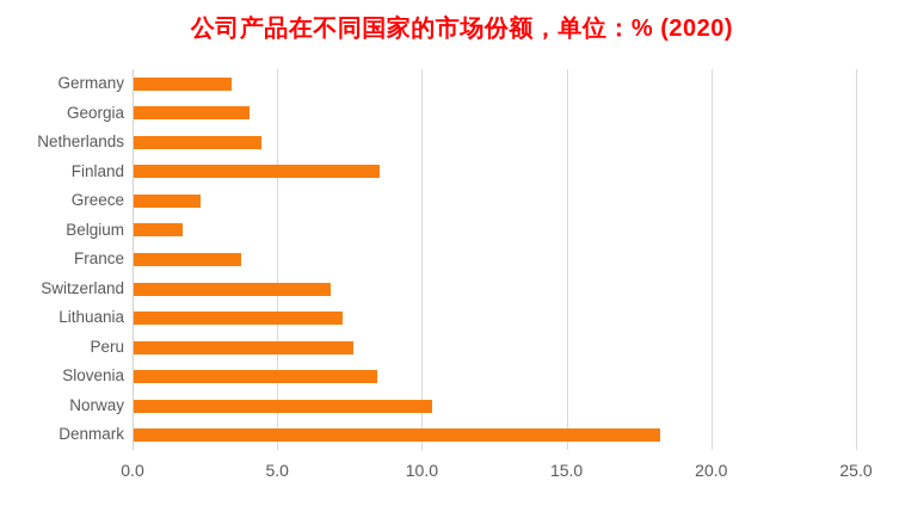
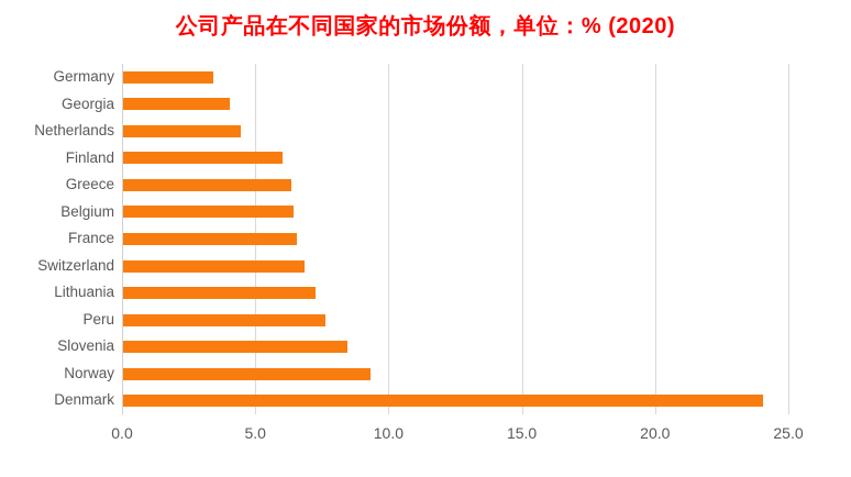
Finland: 8.5 -> 6.0
Greece: 2.3 -> 6.3
Belgium: 1.7 -> 6.4
France: 3.7 -> 6.5
Norway: 10.3 -> 9.3
Denmark: 18.2 -> 24.0
